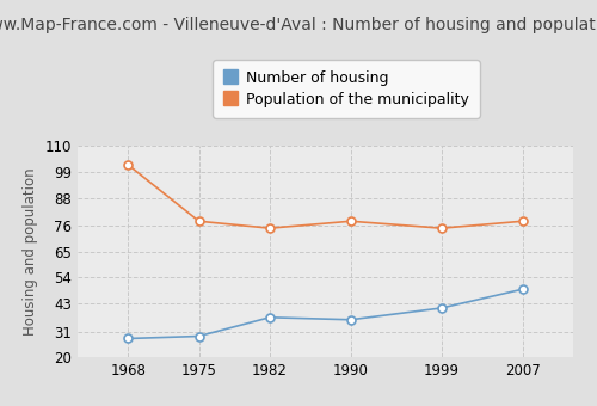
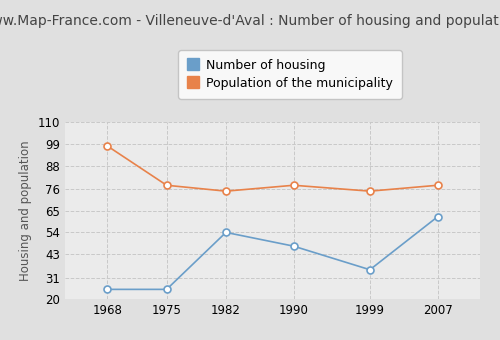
Number of housing/1968: 28 -> 25
Population of the municipality/1968: 102 -> 98
Number of housing/1975: 29 -> 25
Number of housing/1982: 37 -> 54
Number of housing/1990: 36 -> 47
Number of housing/1999: 41 -> 35
Number of housing/2007: 49 -> 62
